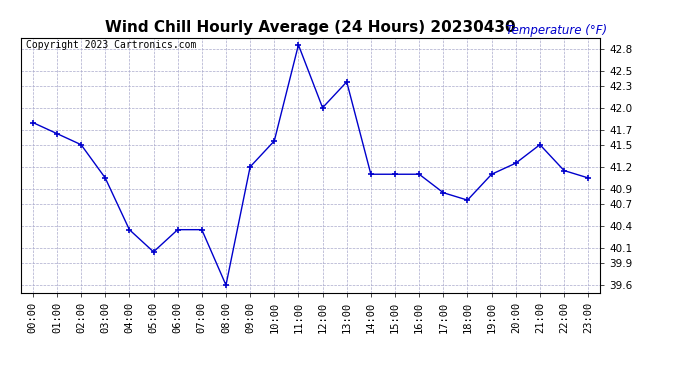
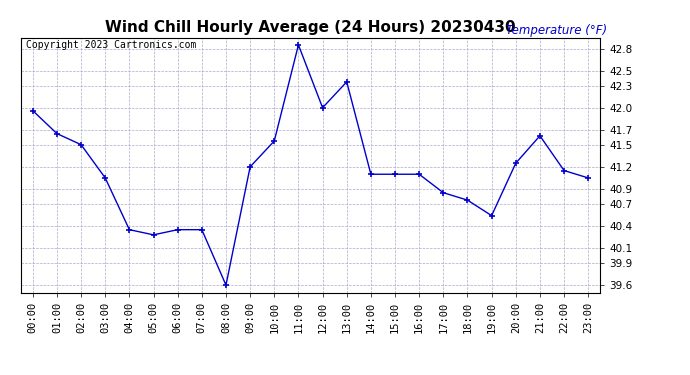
00:00: 41.80 -> 41.96
05:00: 40.05 -> 40.28
19:00: 41.10 -> 40.54
21:00: 41.50 -> 41.62
